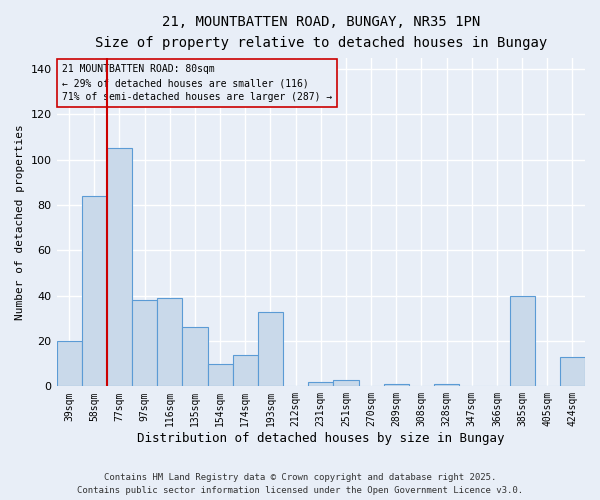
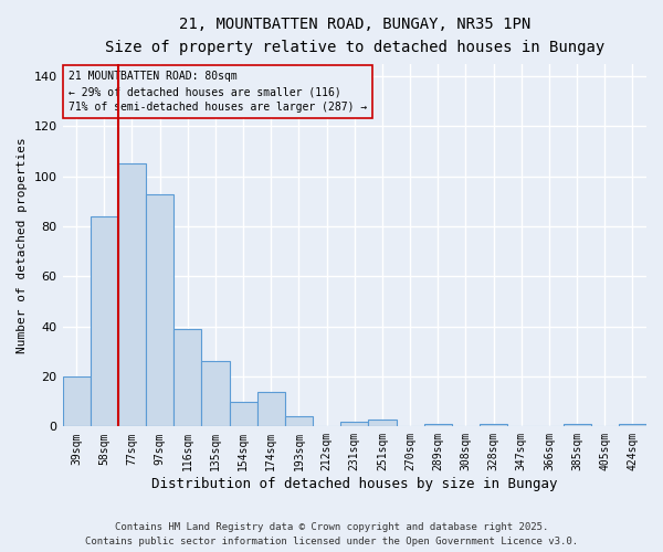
97sqm: 38 -> 93
193sqm: 33 -> 4
385sqm: 40 -> 1
424sqm: 13 -> 1
